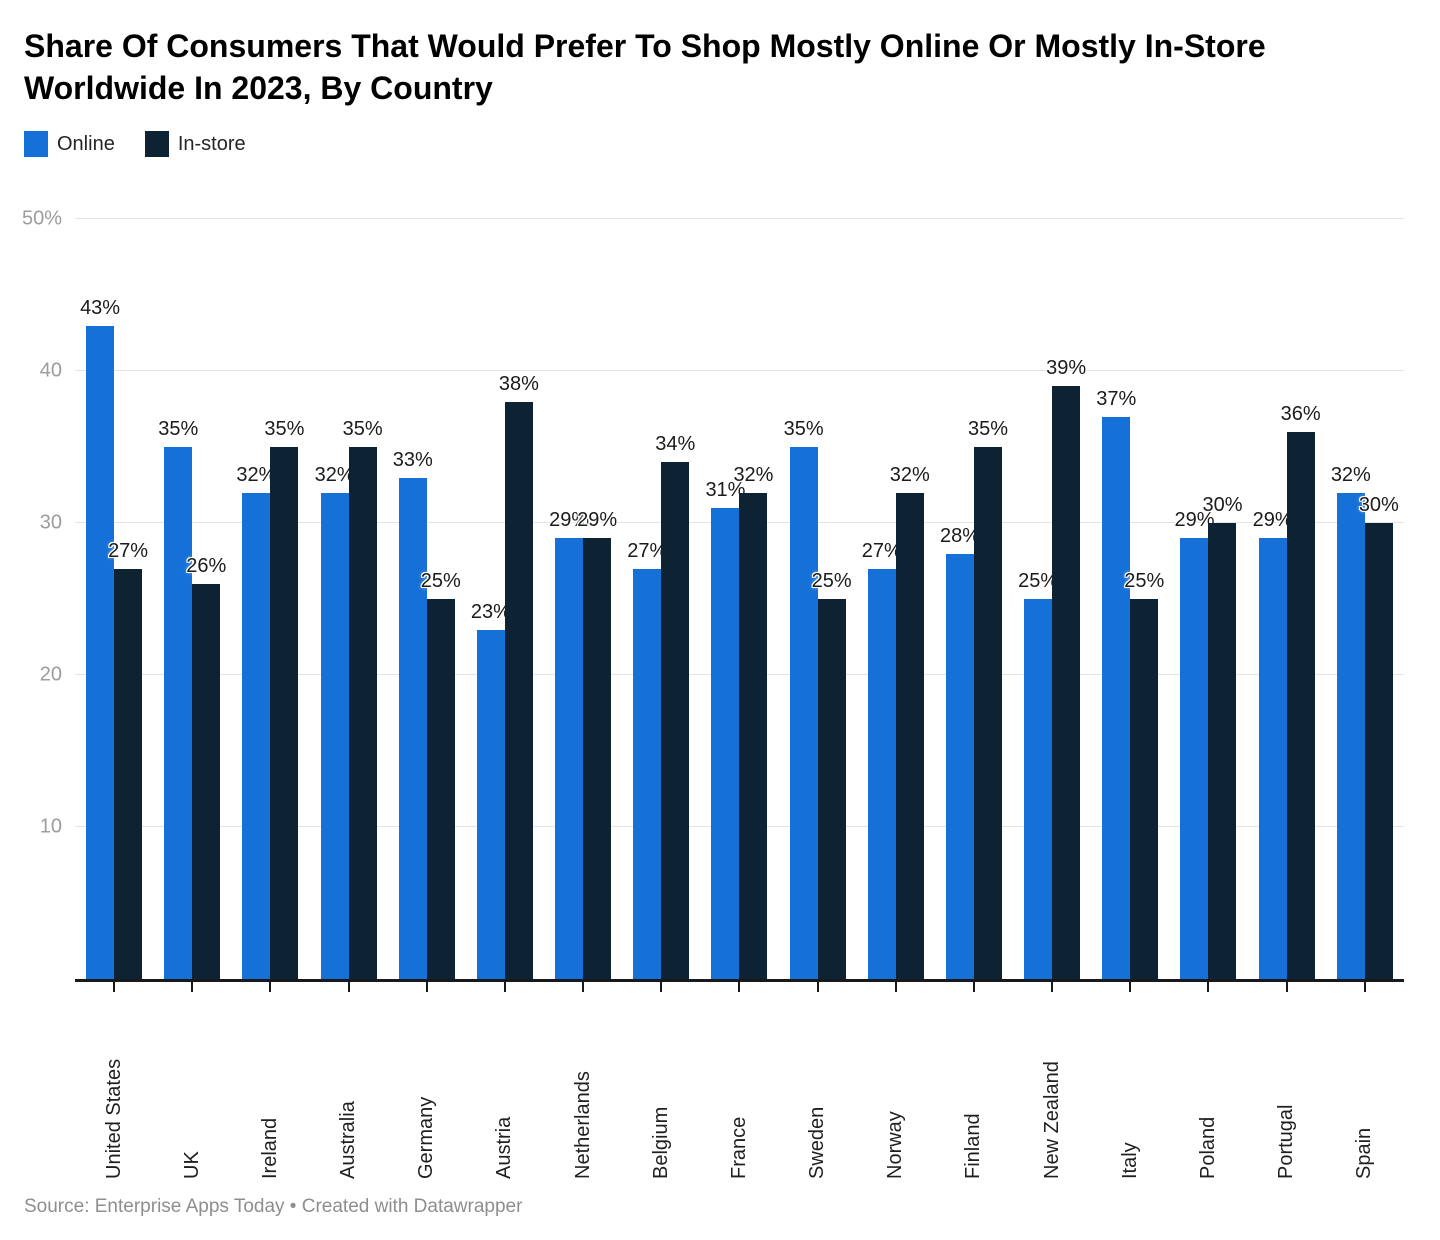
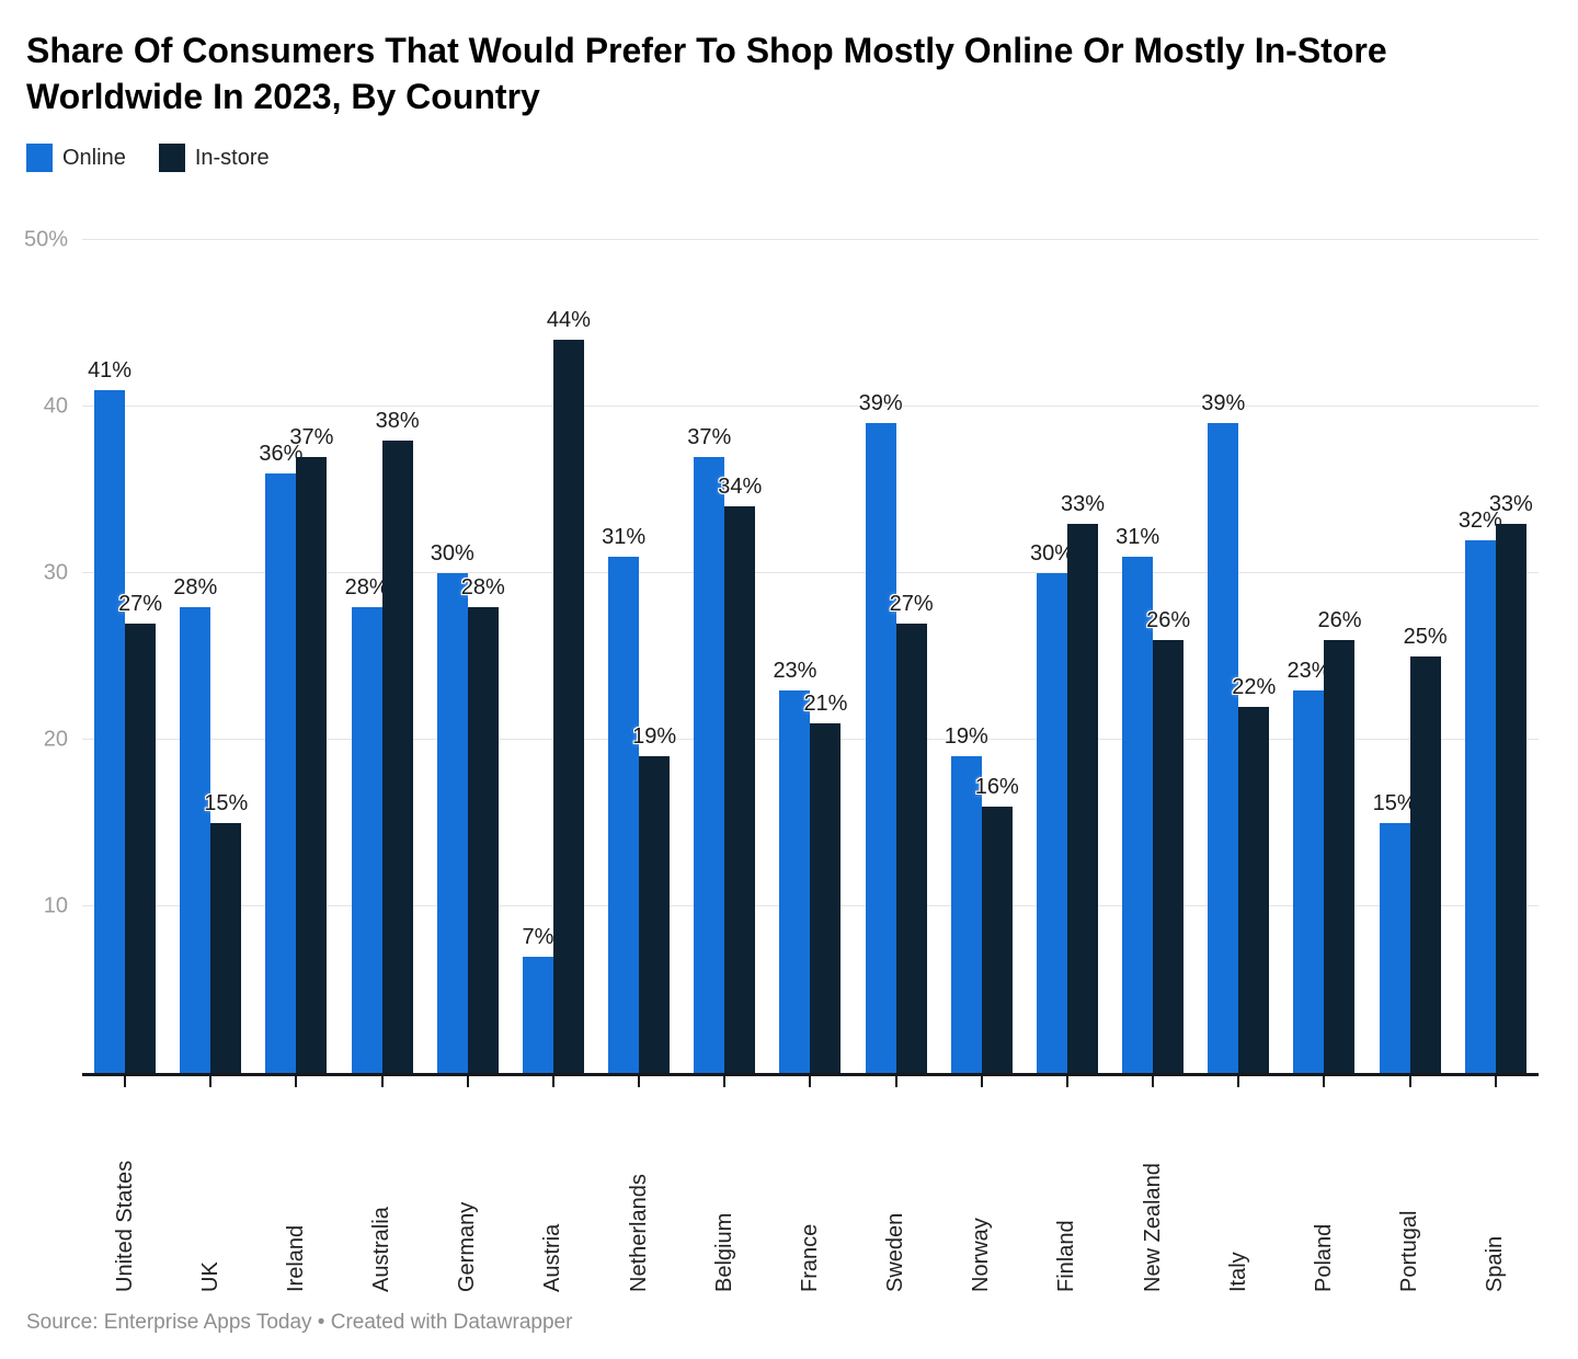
Online/United States: 43% -> 41%
Online/UK: 35% -> 28%
In-store/UK: 26% -> 15%
Online/Ireland: 32% -> 36%
In-store/Ireland: 35% -> 37%
Online/Australia: 32% -> 28%
In-store/Australia: 35% -> 38%
Online/Germany: 33% -> 30%
In-store/Germany: 25% -> 28%
Online/Austria: 23% -> 7%
In-store/Austria: 38% -> 44%
Online/Netherlands: 29% -> 31%
In-store/Netherlands: 29% -> 19%
Online/Belgium: 27% -> 37%
Online/France: 31% -> 23%
In-store/France: 32% -> 21%
Online/Sweden: 35% -> 39%
In-store/Sweden: 25% -> 27%
Online/Norway: 27% -> 19%
In-store/Norway: 32% -> 16%
Online/Finland: 28% -> 30%
In-store/Finland: 35% -> 33%
Online/New Zealand: 25% -> 31%
In-store/New Zealand: 39% -> 26%
Online/Italy: 37% -> 39%
In-store/Italy: 25% -> 22%
Online/Poland: 29% -> 23%
In-store/Poland: 30% -> 26%
Online/Portugal: 29% -> 15%
In-store/Portugal: 36% -> 25%
In-store/Spain: 30% -> 33%
